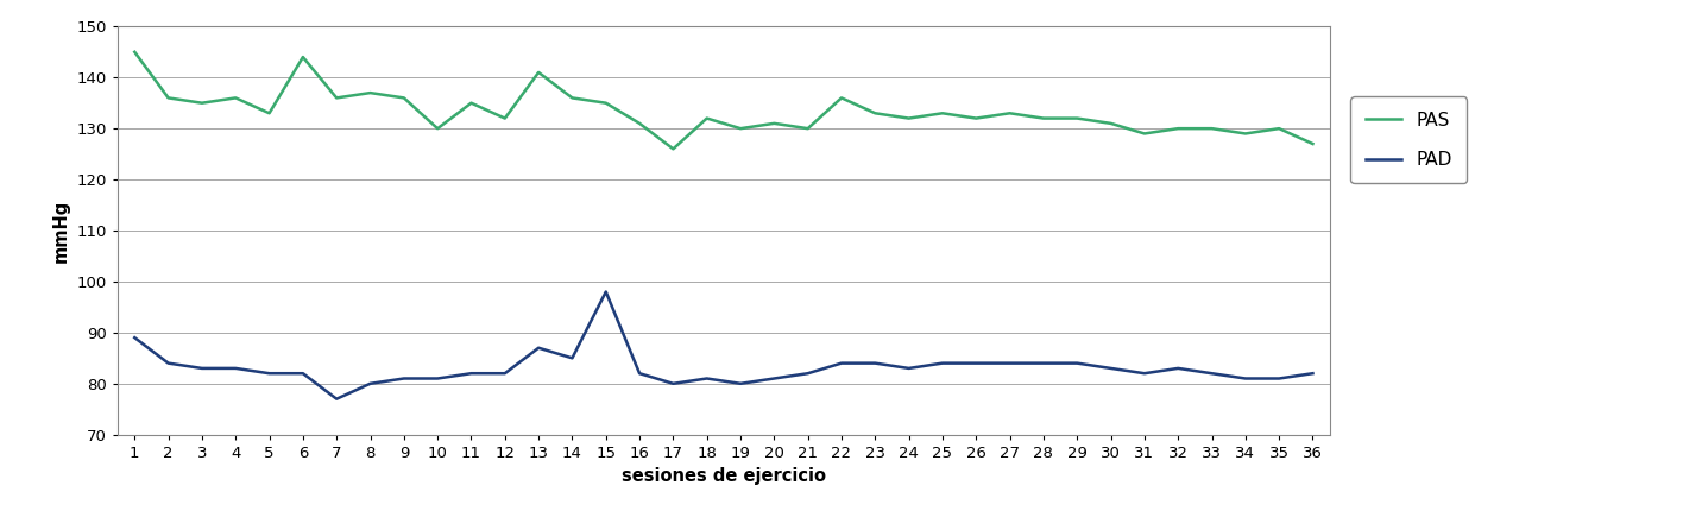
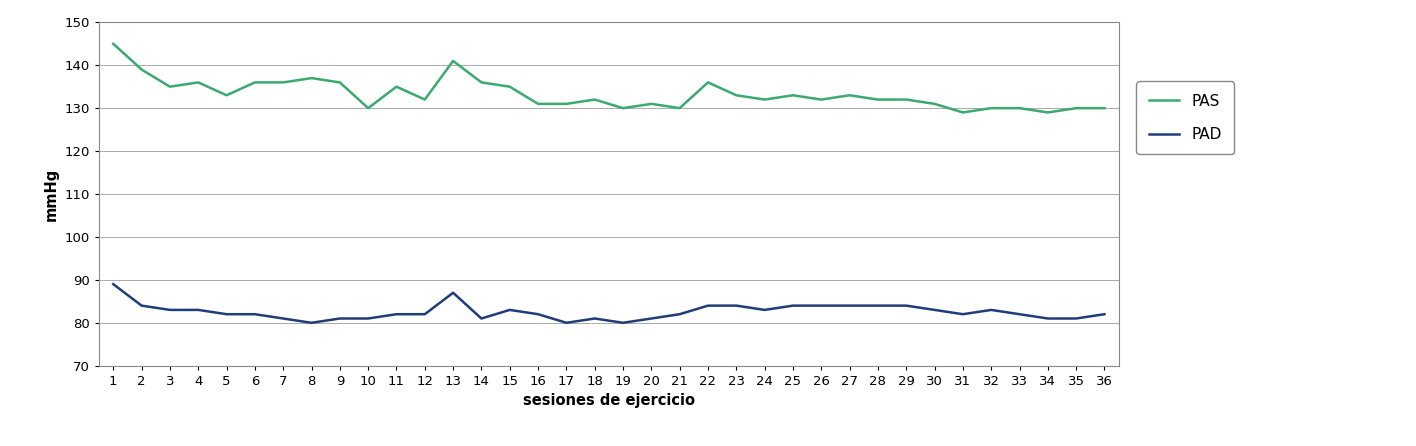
PAS/2: 136 -> 139
PAS/6: 144 -> 136
PAD/7: 77 -> 81
PAD/14: 85 -> 81
PAD/15: 98 -> 83
PAS/17: 126 -> 131
PAS/36: 127 -> 130
